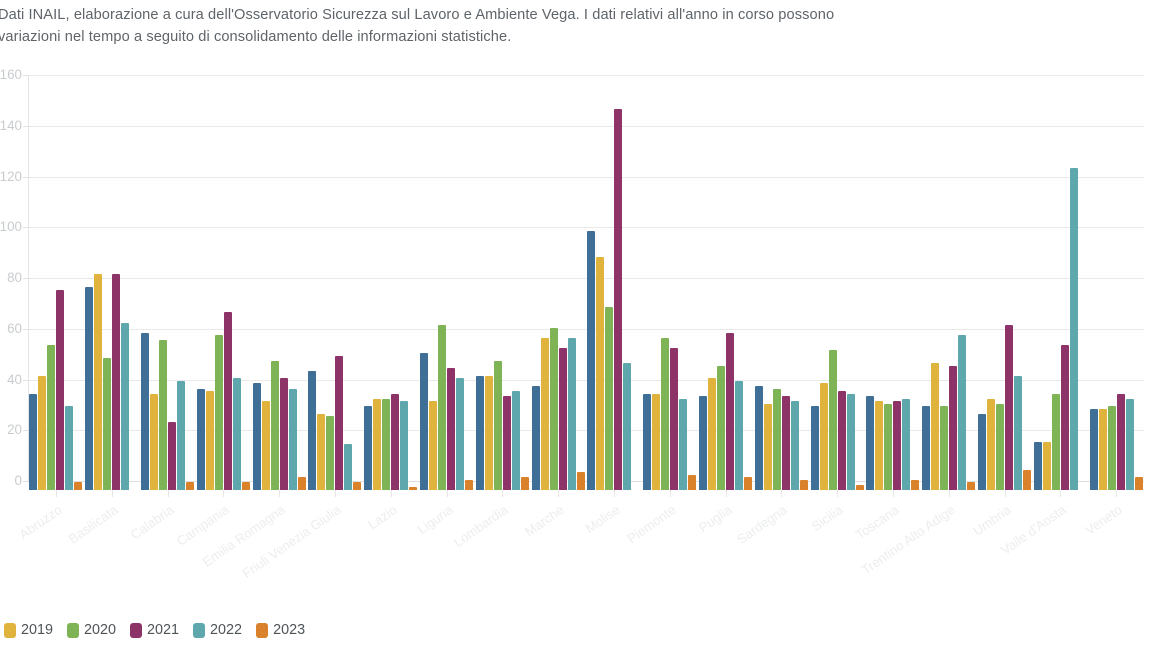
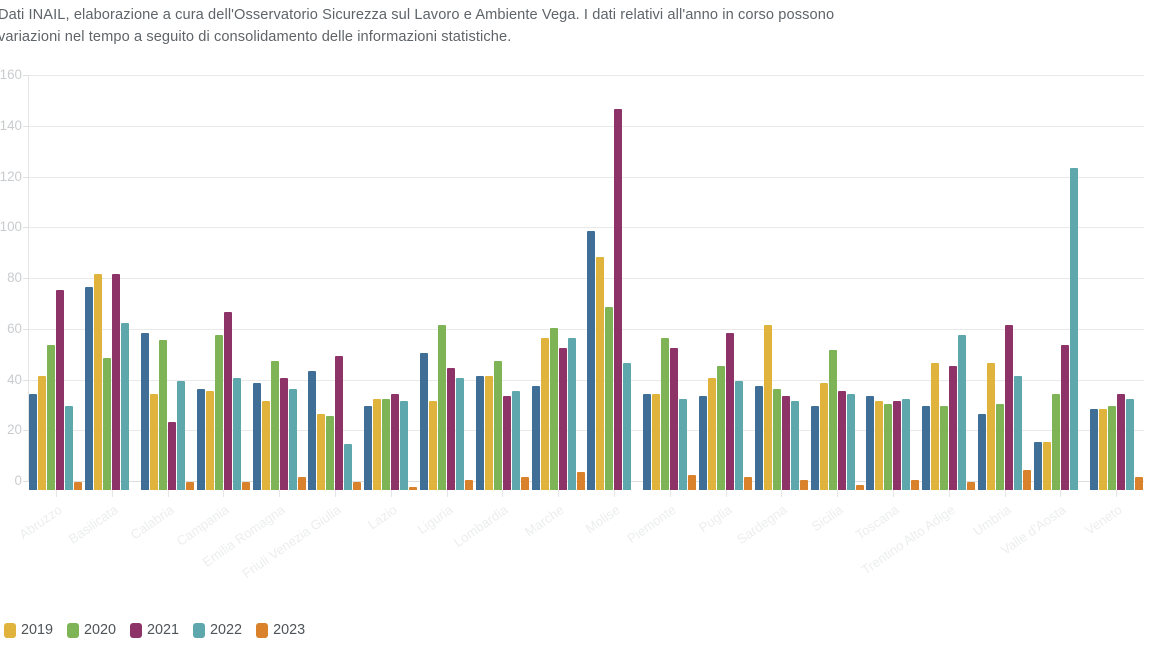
2019/Sardegna: 34 -> 65
2019/Umbria: 36 -> 50
